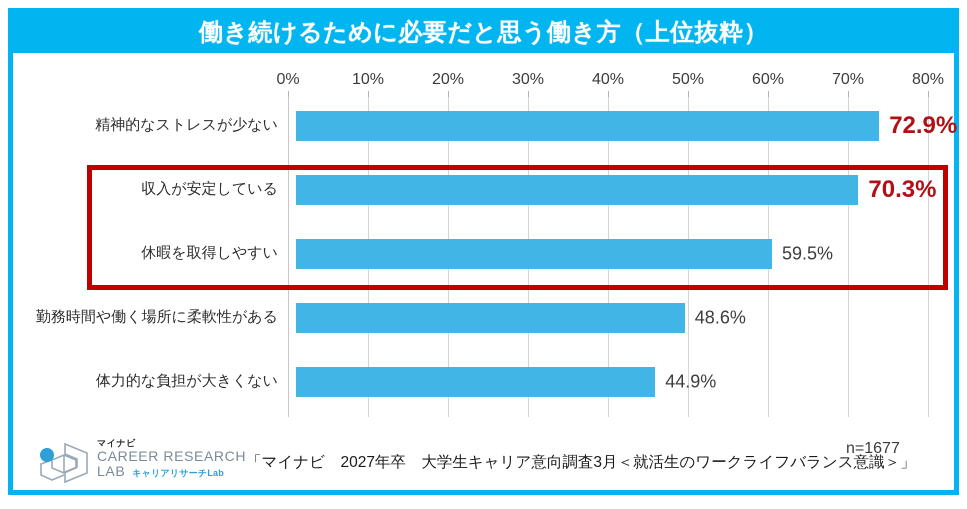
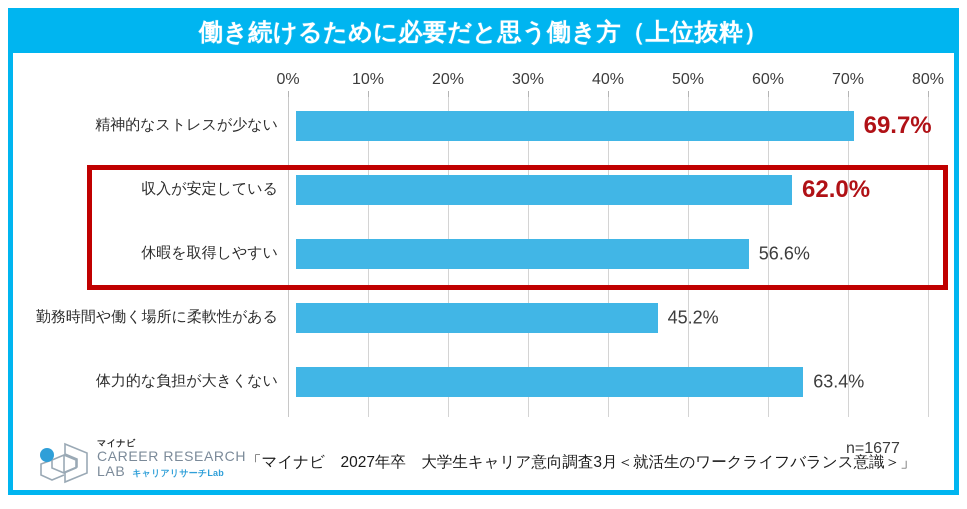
精神的なストレスが少ない: 72.9% -> 69.7%
収入が安定している: 70.3% -> 62.0%
休暇を取得しやすい: 59.5% -> 56.6%
勤務時間や働く場所に柔軟性がある: 48.6% -> 45.2%
体力的な負担が大きくない: 44.9% -> 63.4%
